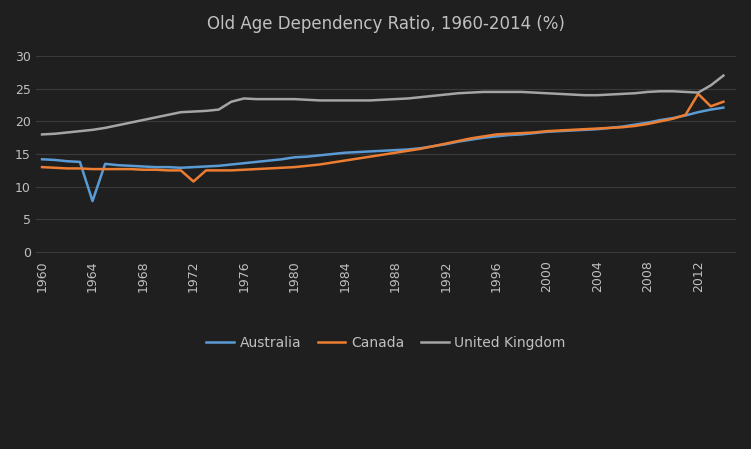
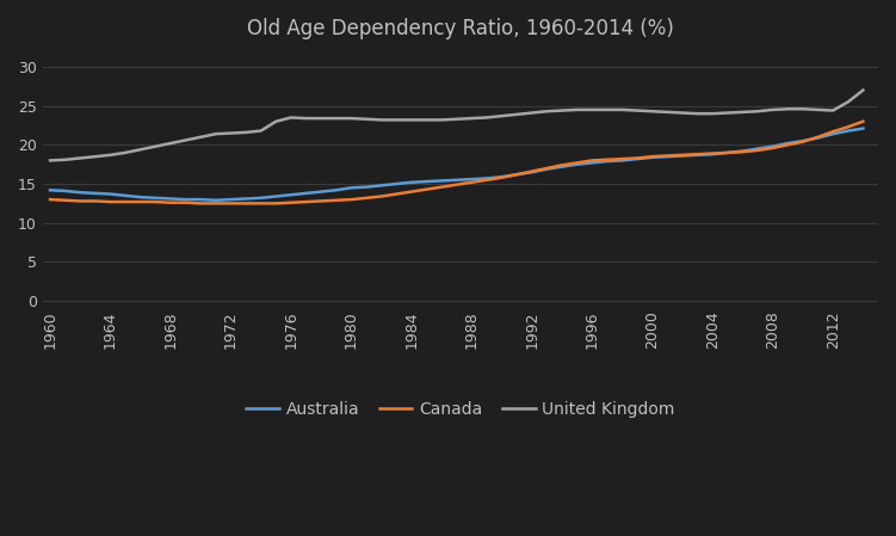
Australia/1964: 7.8 -> 13.7
Canada/1972: 10.8 -> 12.5
Canada/2012: 24.2 -> 21.7
